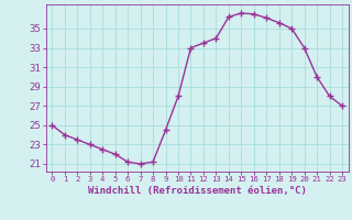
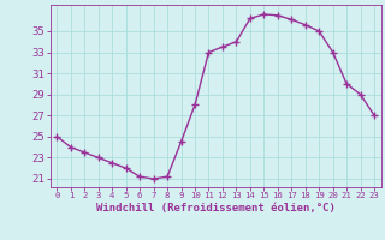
22: 28.0 -> 29.0
